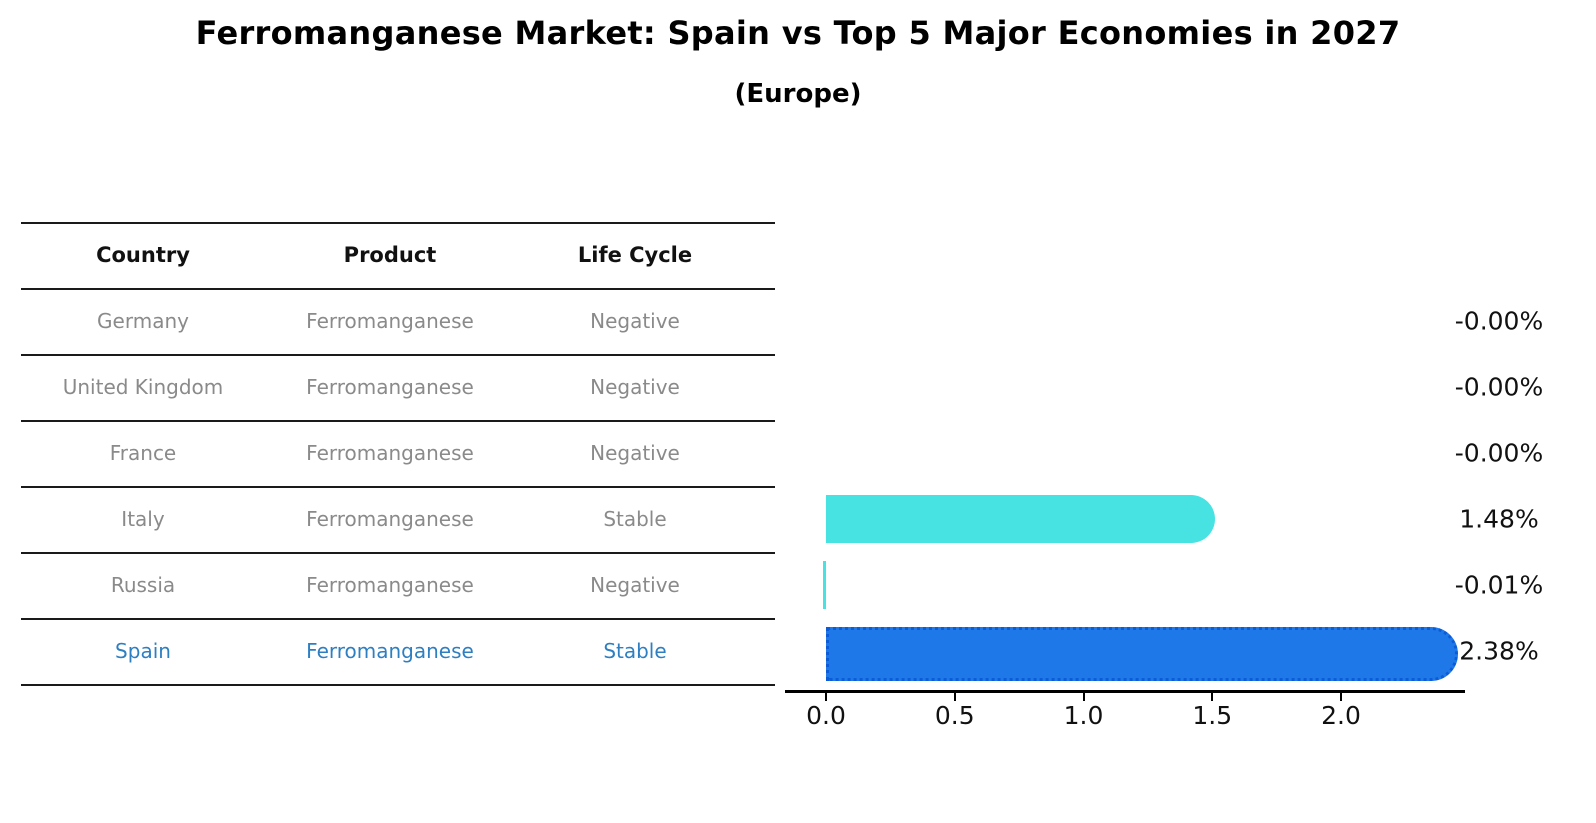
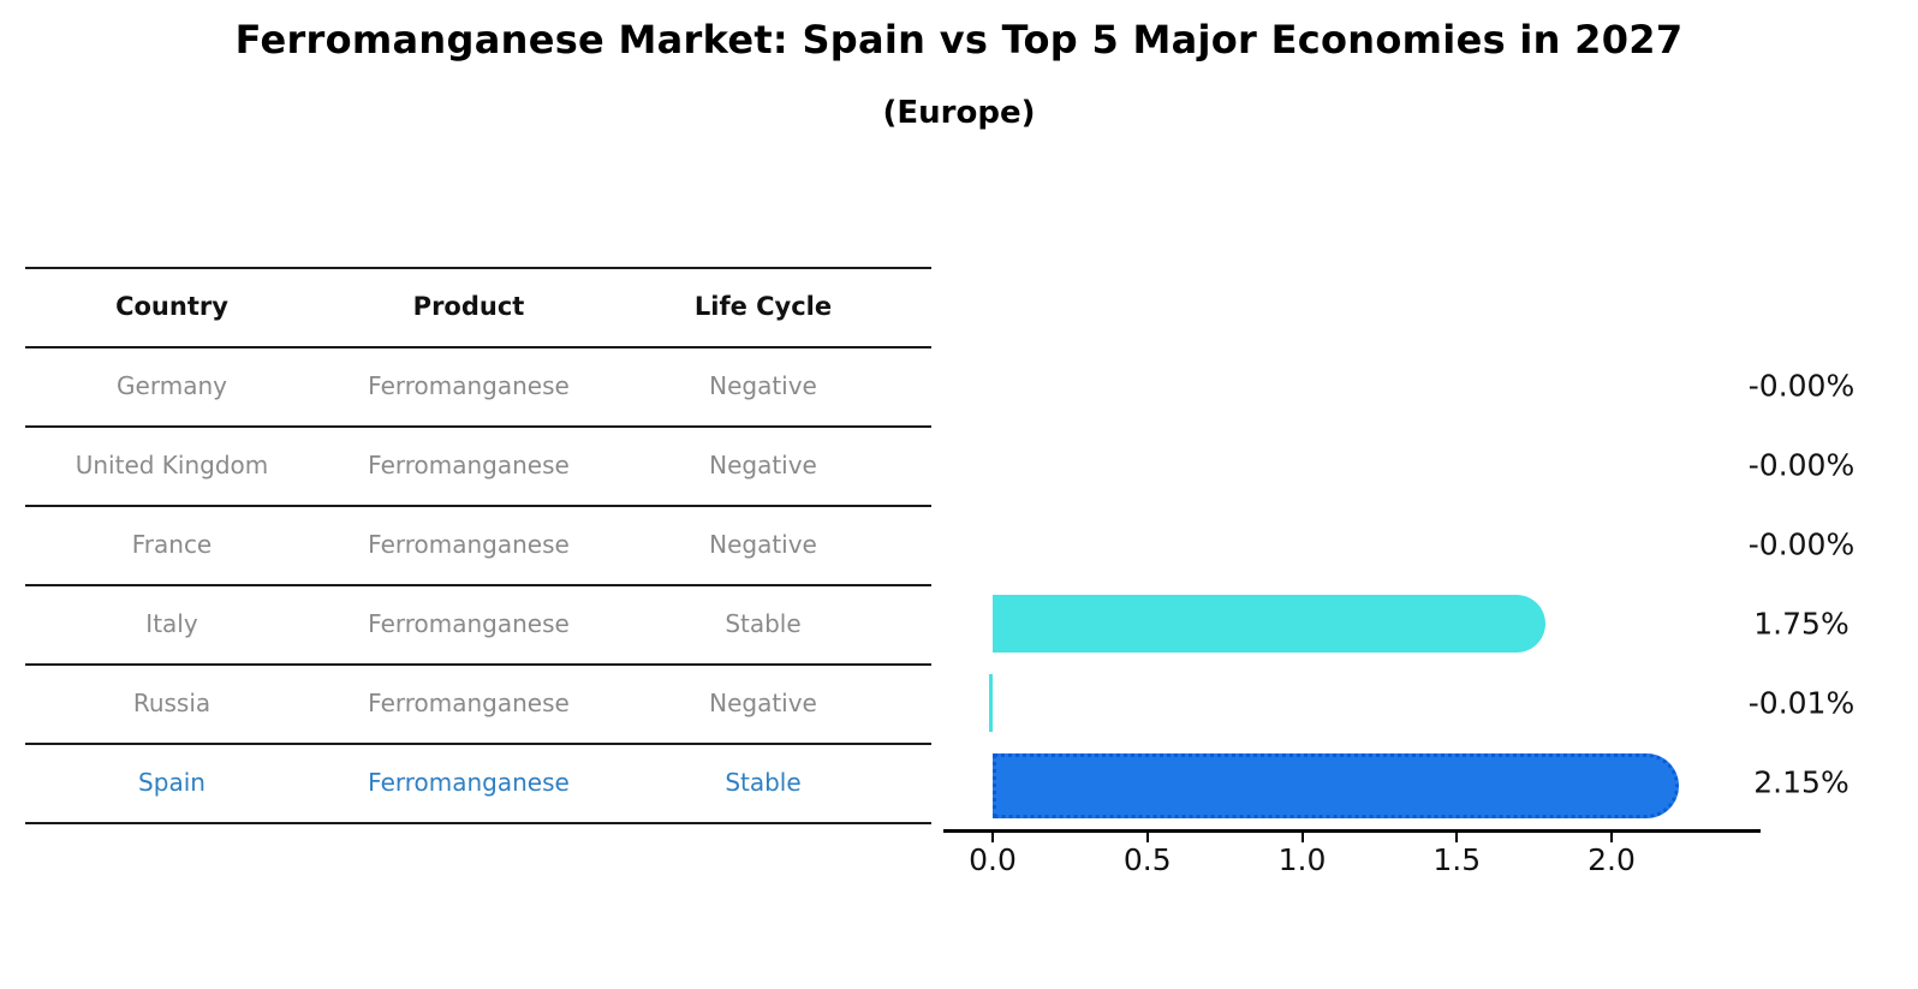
Italy: 1.48% -> 1.75%
Spain: 2.38% -> 2.15%
